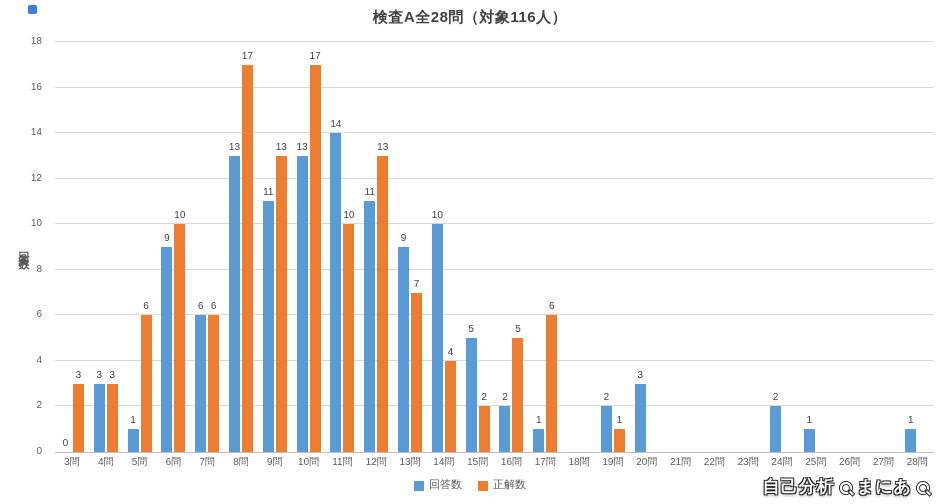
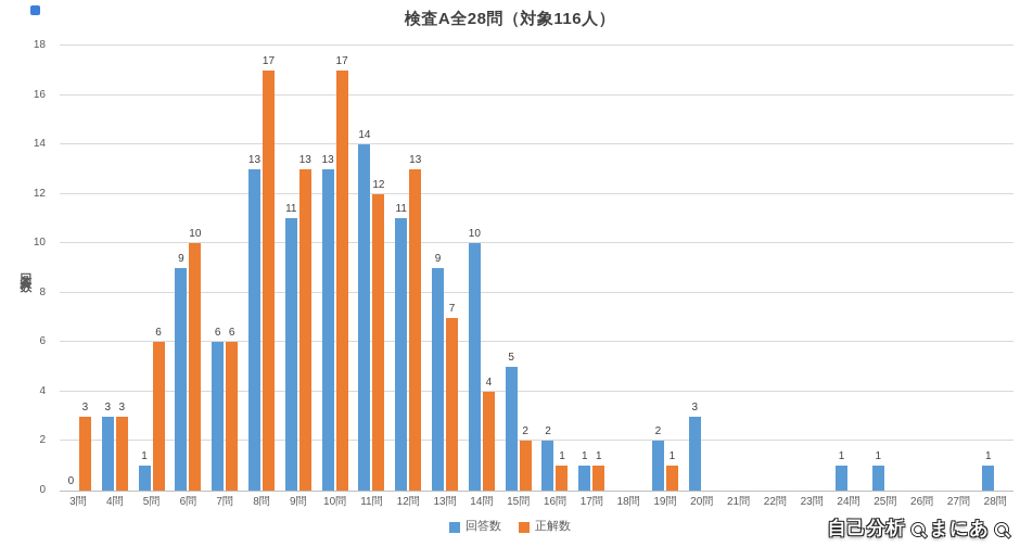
正解数/11問: 10 -> 12
正解数/16問: 5 -> 1
正解数/17問: 6 -> 1
回答数/24問: 2 -> 1
